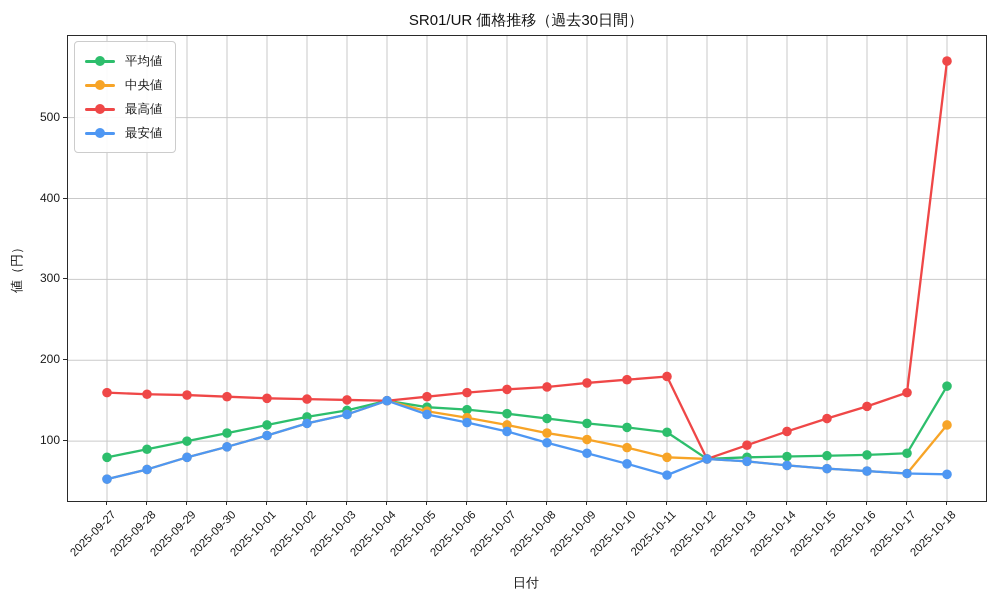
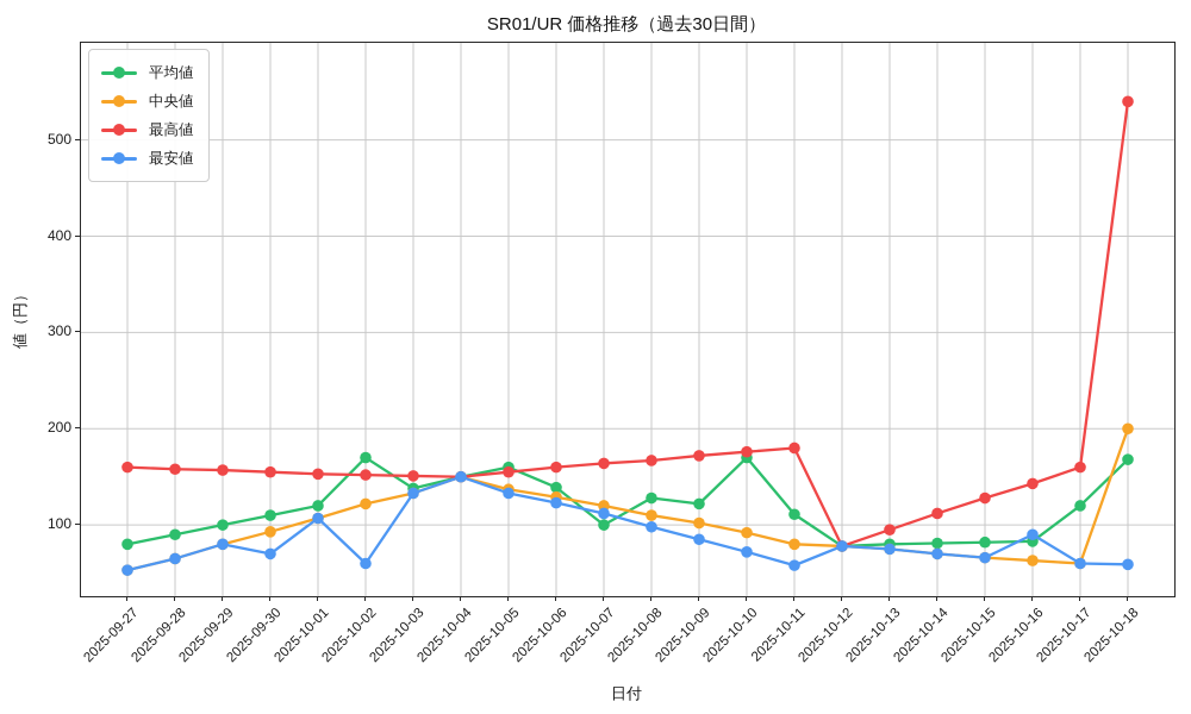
最安値/2025-09-30: 90 -> 70
平均値/2025-10-02: 130 -> 170
最安値/2025-10-02: 120 -> 60
平均値/2025-10-05: 140 -> 160
平均値/2025-10-07: 130 -> 100
平均値/2025-10-10: 120 -> 170
最安値/2025-10-16: 60 -> 90
平均値/2025-10-17: 80 -> 120
中央値/2025-10-18: 120 -> 200
最高値/2025-10-18: 570 -> 540
